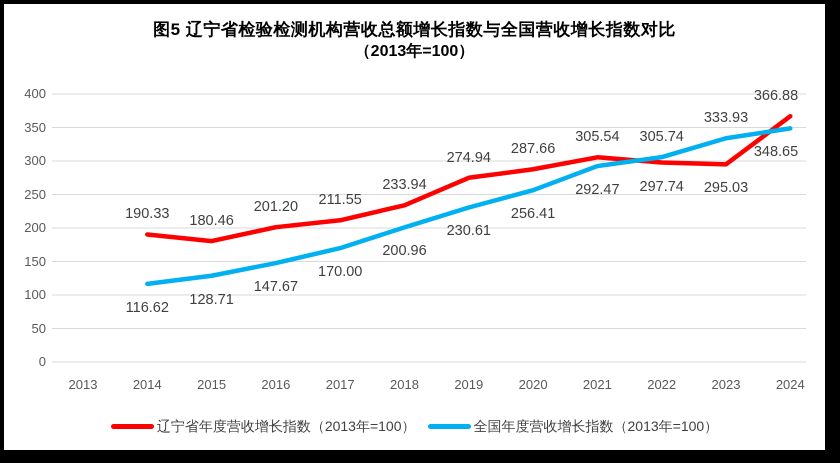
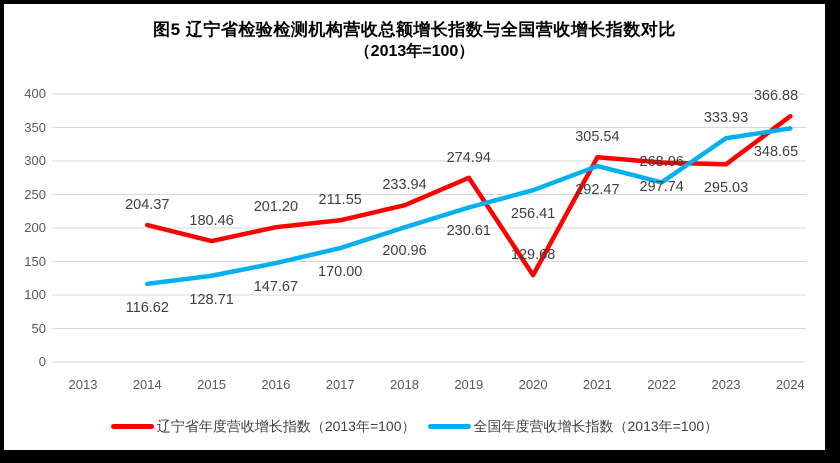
辽宁省年度营收增长指数（2013年=100）/2014: 190.33 -> 204.37
辽宁省年度营收增长指数（2013年=100）/2020: 287.66 -> 129.68
全国年度营收增长指数（2013年=100）/2022: 305.74 -> 268.06
